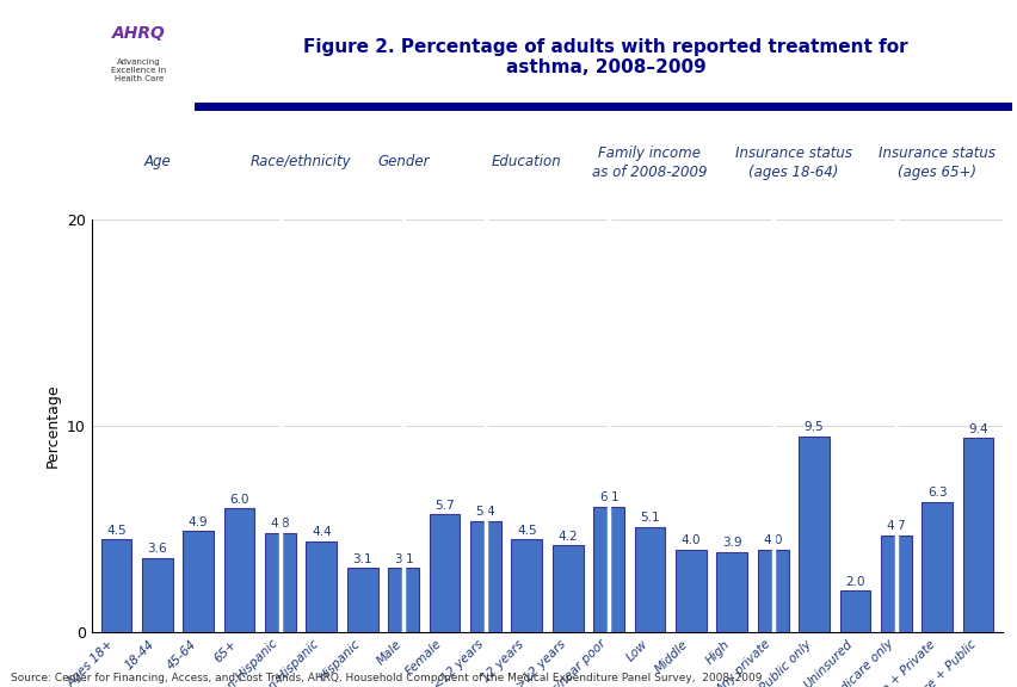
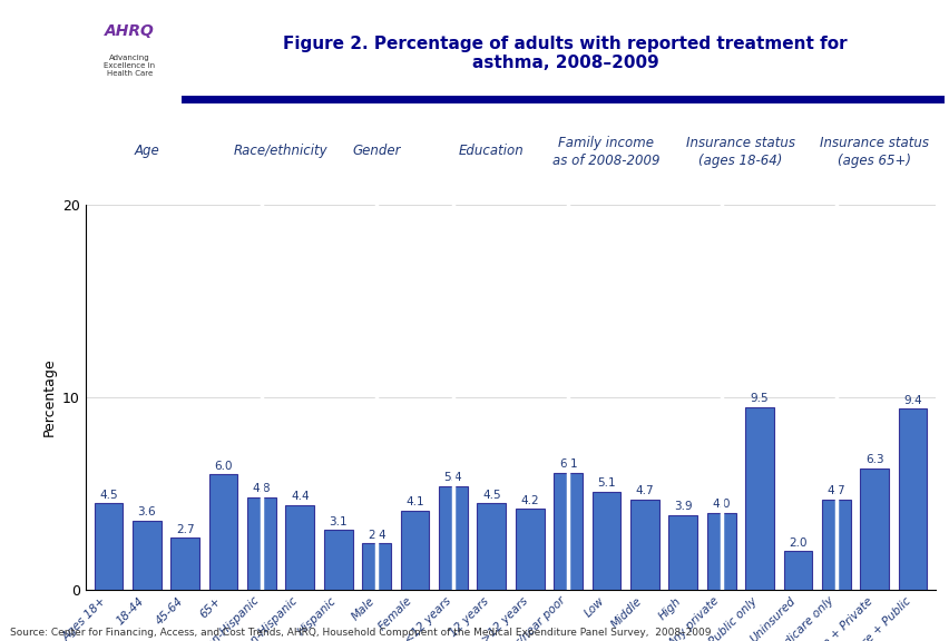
45-64: 4.9 -> 2.7
Male: 3.1 -> 2.4
Female: 5.7 -> 4.1
Middle: 4.0 -> 4.7
